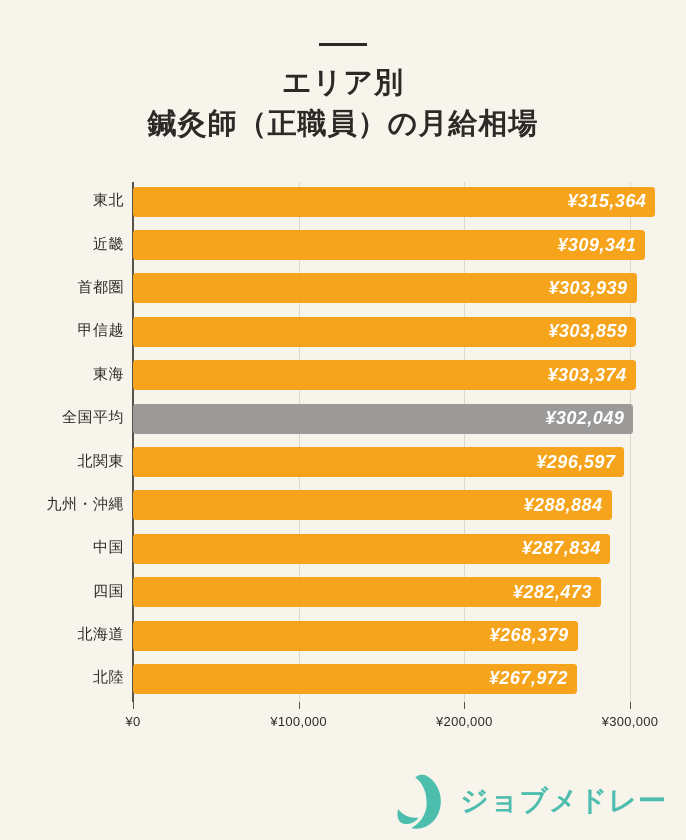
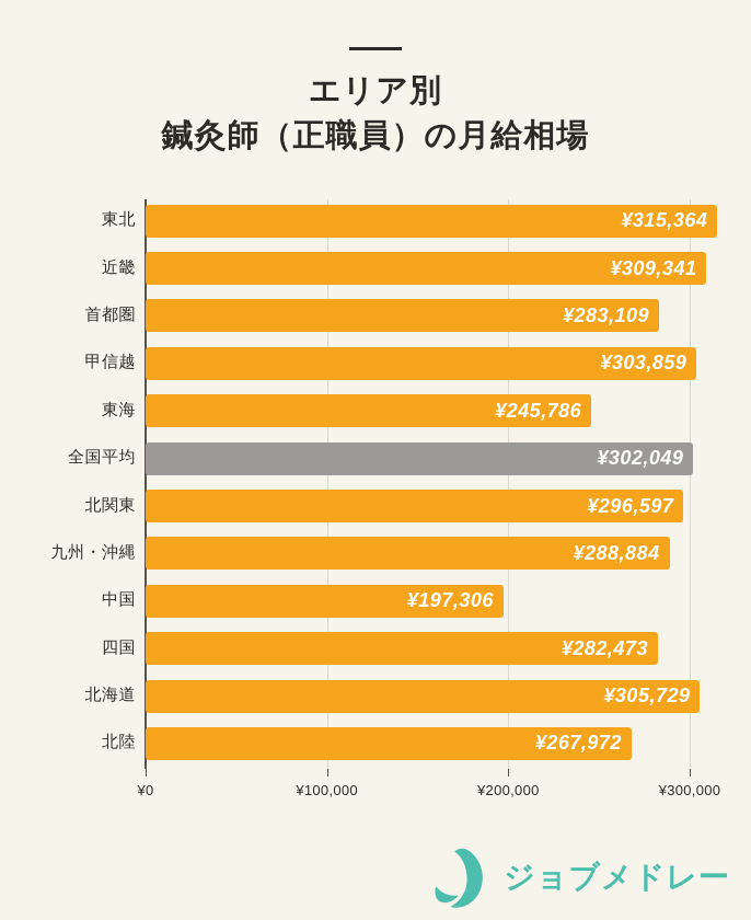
首都圏: ¥303,939 -> ¥283,109
東海: ¥303,374 -> ¥245,786
中国: ¥287,834 -> ¥197,306
北海道: ¥268,379 -> ¥305,729
